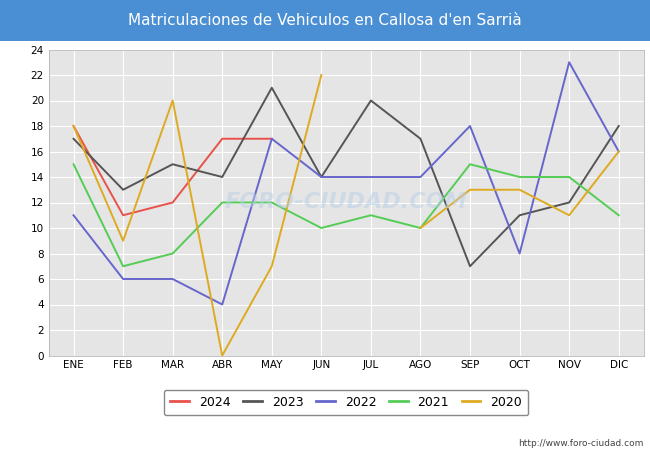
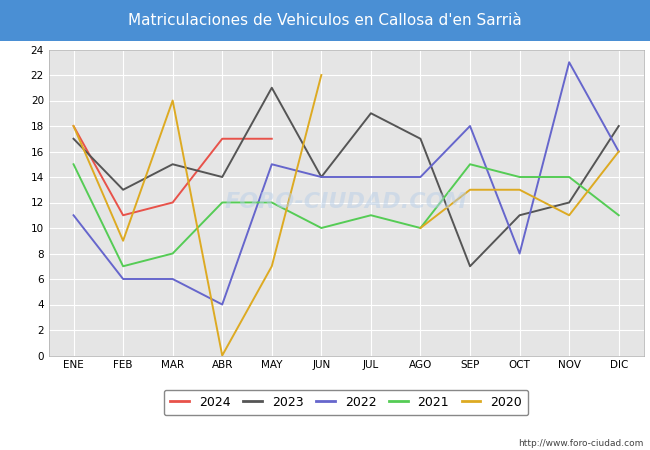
2022/MAY: 17 -> 15
2023/JUL: 20 -> 19
